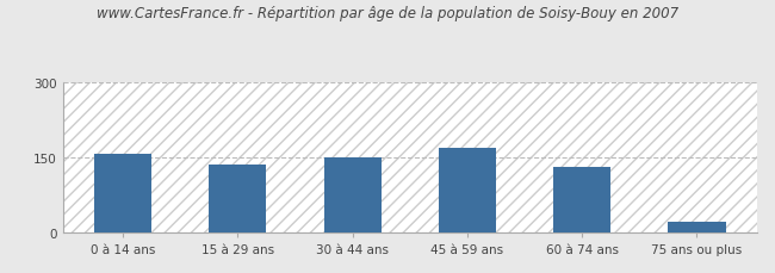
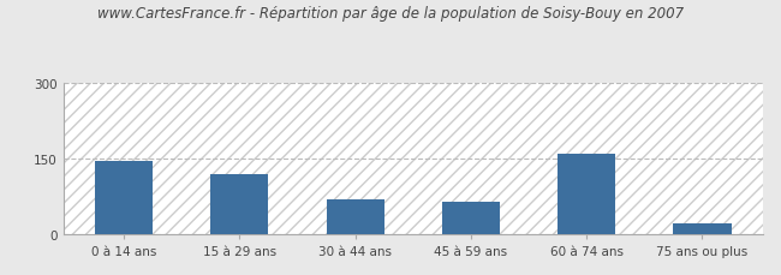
0 à 14 ans: 157 -> 145
15 à 29 ans: 136 -> 120
30 à 44 ans: 150 -> 70
45 à 59 ans: 170 -> 65
60 à 74 ans: 130 -> 160
